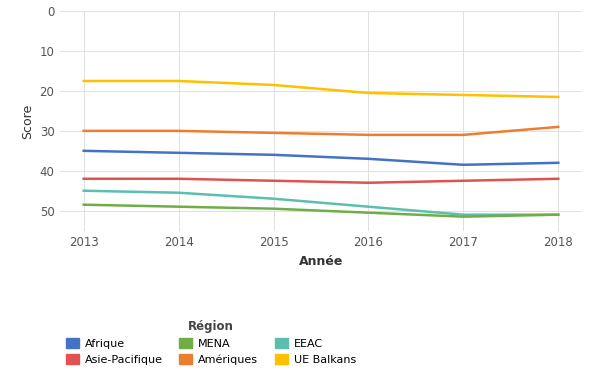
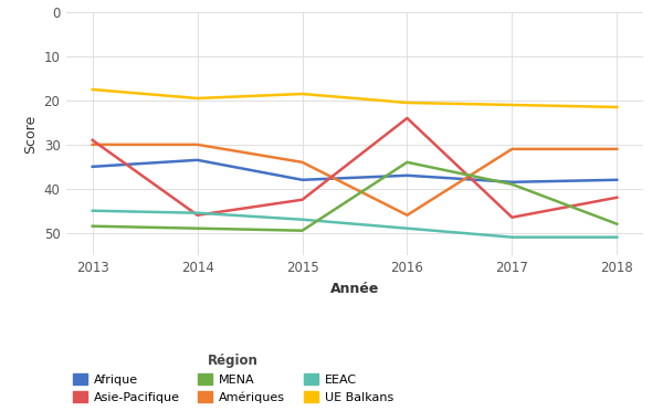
Asie-Pacifique/2013: 42.0 -> 29.0
Afrique/2014: 35.5 -> 33.5
Asie-Pacifique/2014: 42.0 -> 46.0
UE Balkans/2014: 17.5 -> 19.5
Afrique/2015: 36.0 -> 38.0
Amériques/2015: 30.5 -> 34.0
Amériques/2016: 31.0 -> 46.0
Asie-Pacifique/2016: 43.0 -> 24.0
MENA/2016: 50.5 -> 34.0
Asie-Pacifique/2017: 42.5 -> 46.5
MENA/2017: 51.5 -> 39.0
Amériques/2018: 29.0 -> 31.0
MENA/2018: 51.0 -> 48.0
